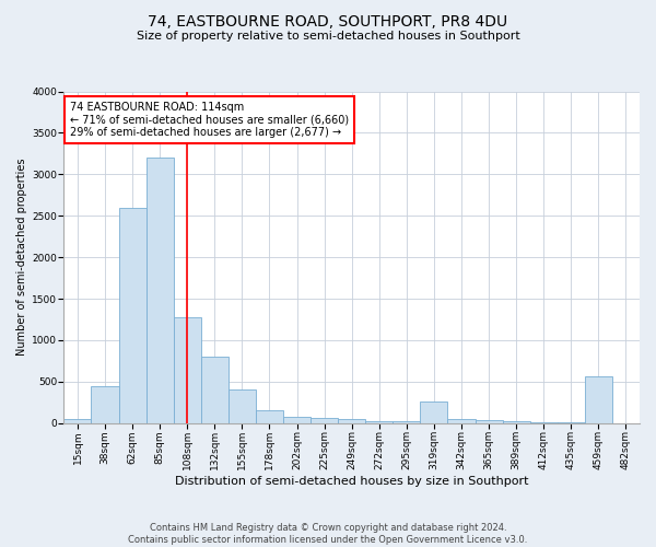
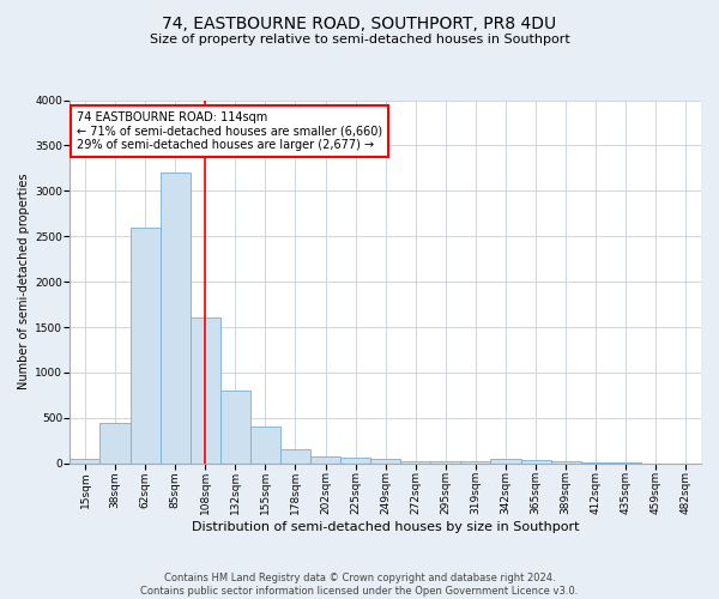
108sqm: 1280 -> 1600
319sqm: 260 -> 20
459sqm: 560 -> 0
